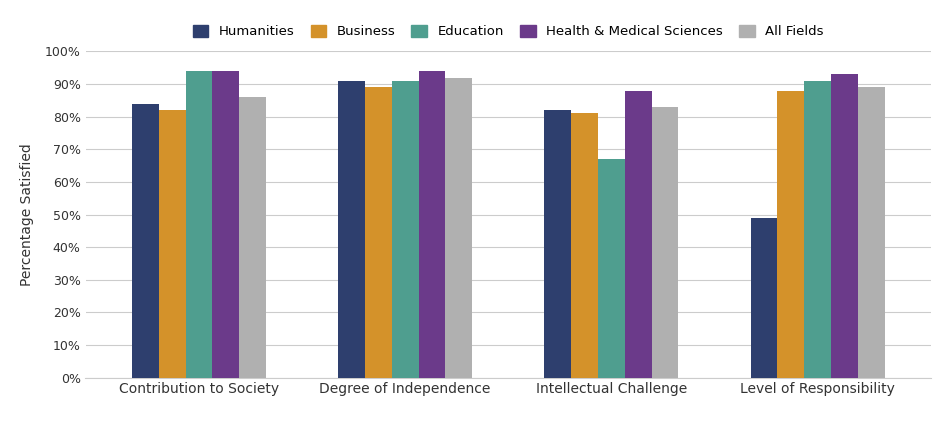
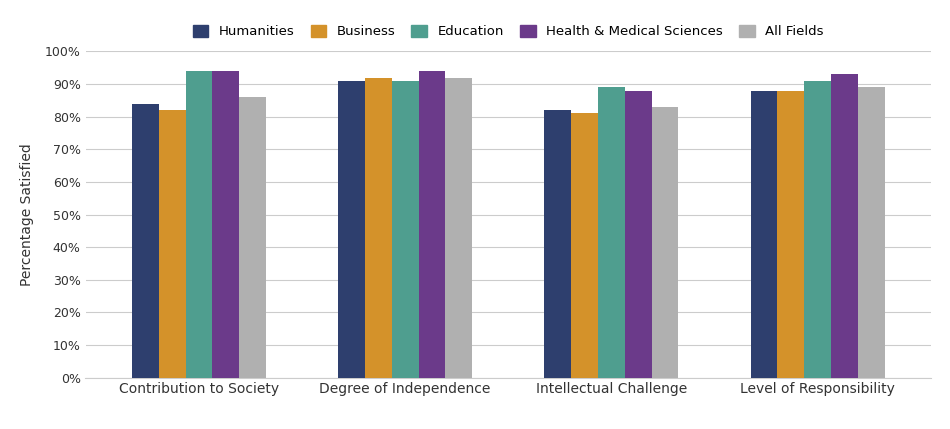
Business/Degree of Independence: 89% -> 92%
Education/Intellectual Challenge: 67% -> 89%
Humanities/Level of Responsibility: 49% -> 88%
